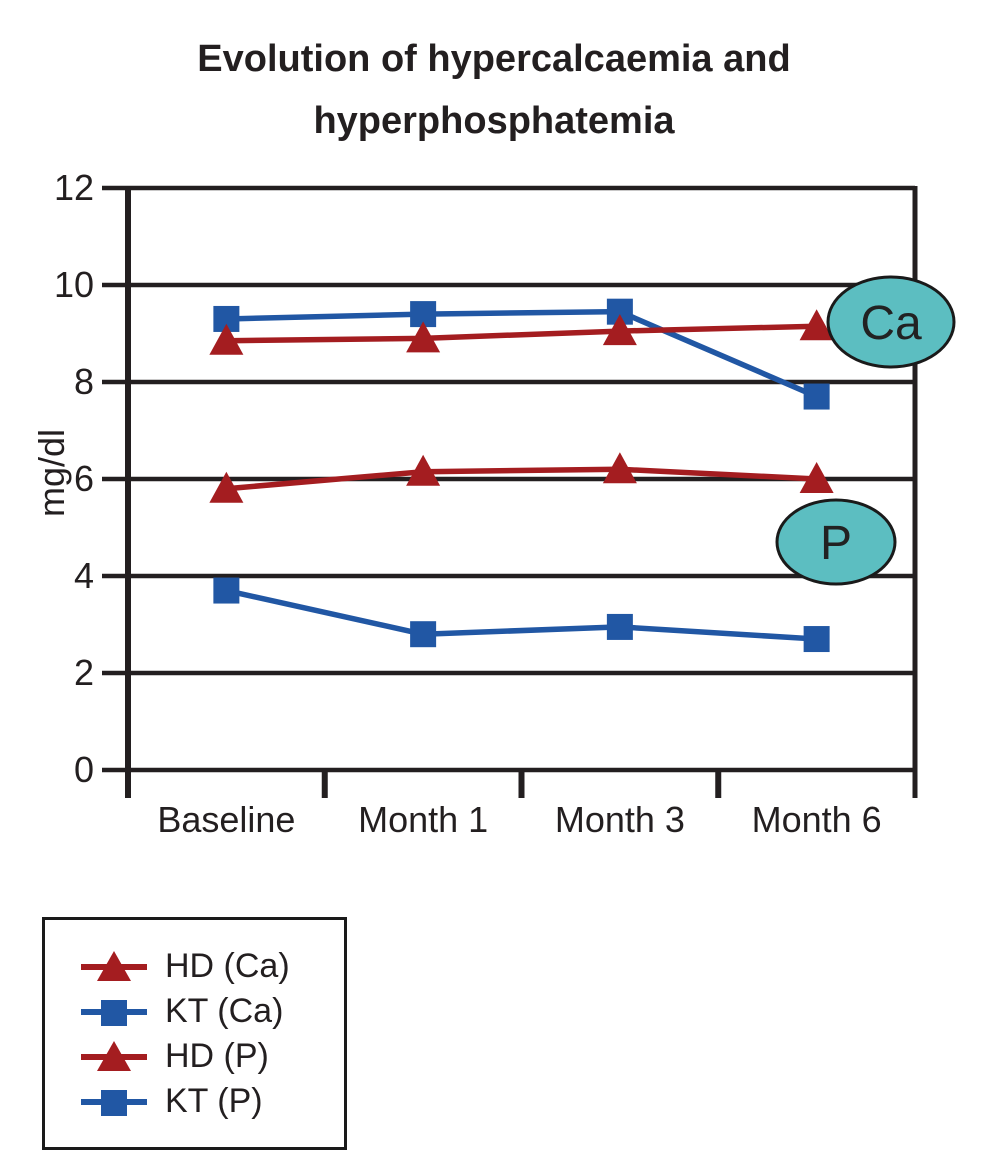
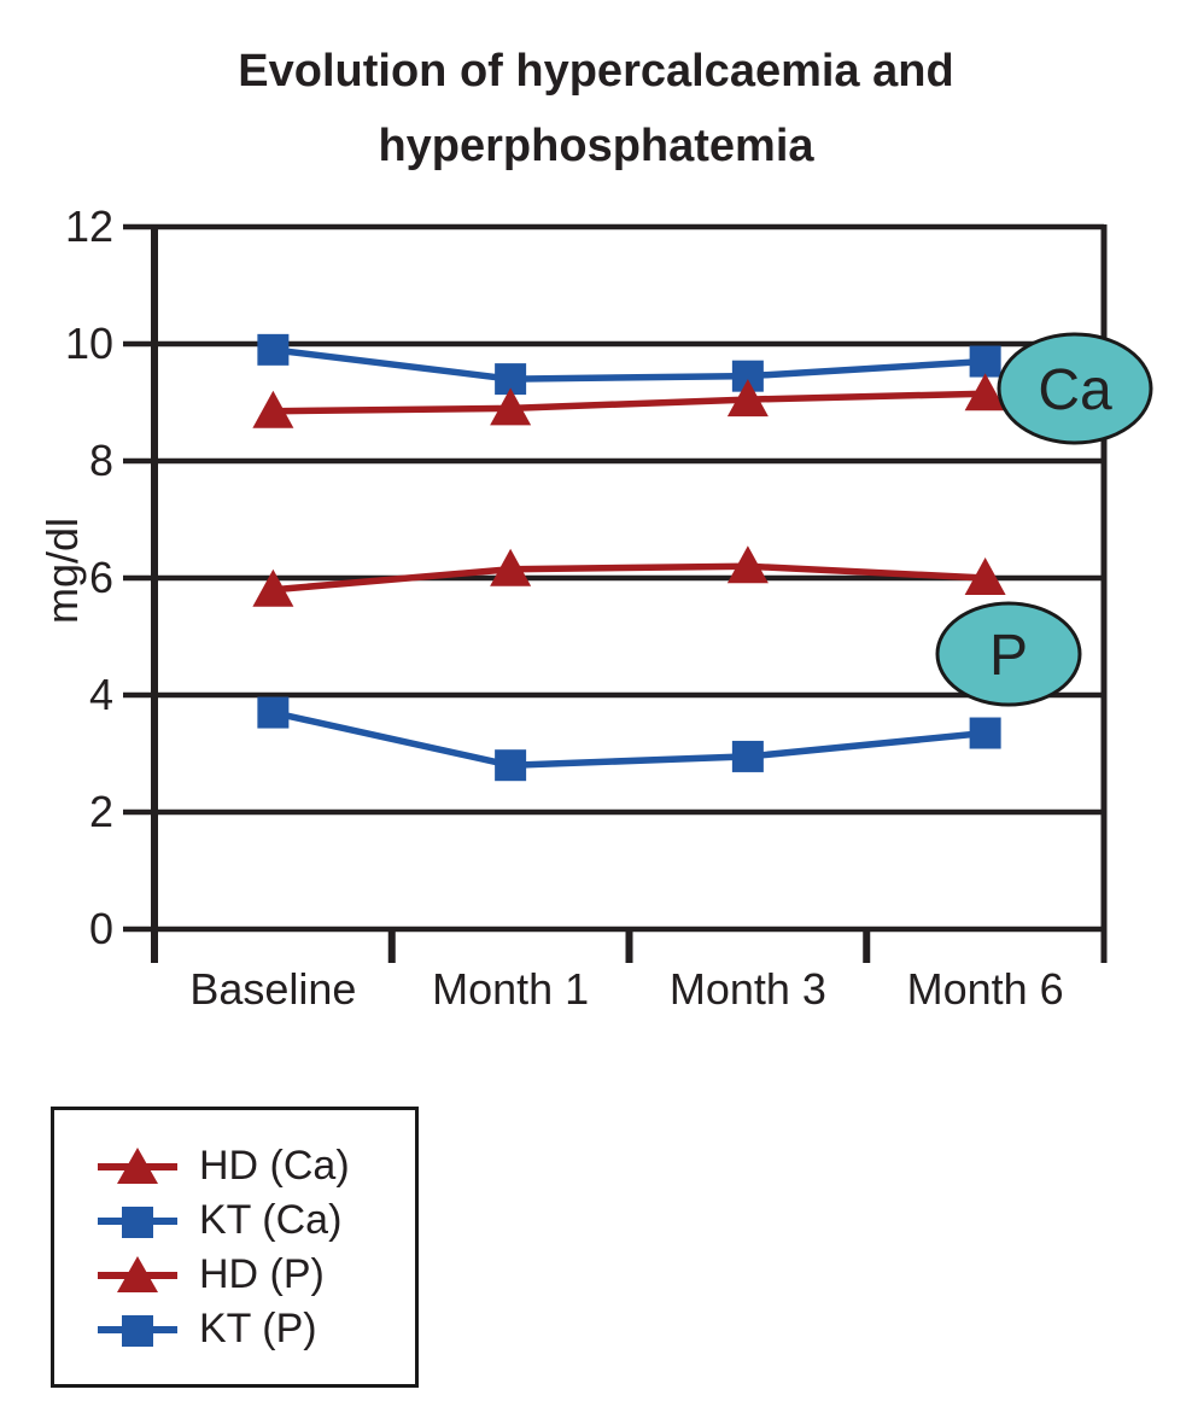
KT (Ca)/Baseline: 9.3 -> 9.9
KT (Ca)/Month 6: 7.7 -> 9.7
KT (P)/Month 6: 2.7 -> 3.4
